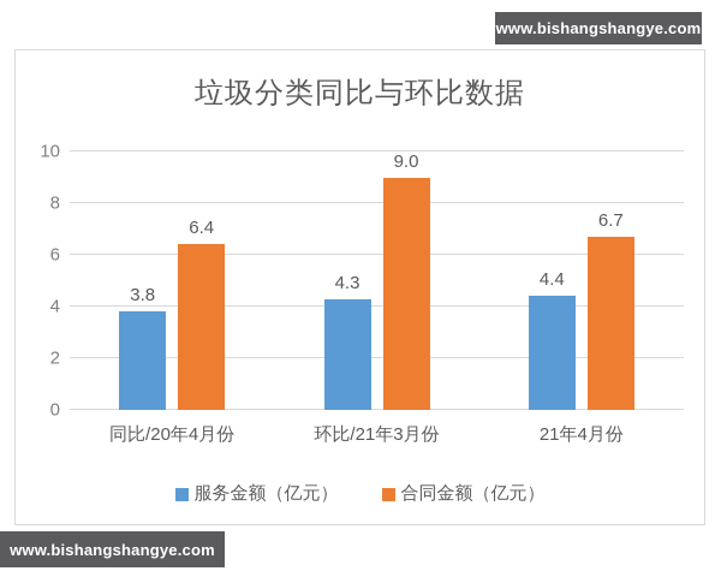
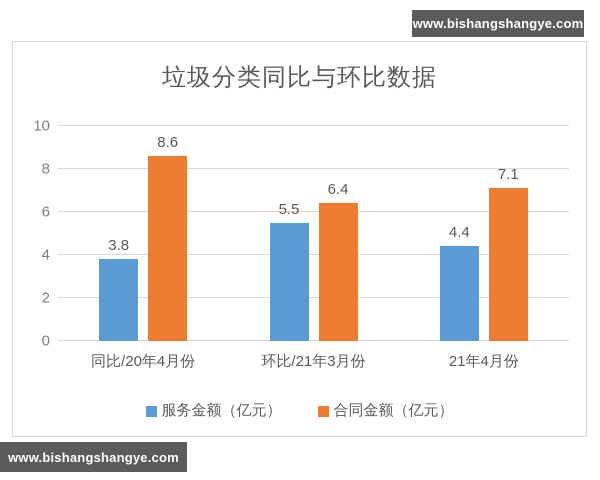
合同金额（亿元）/同比/20年4月份: 6.4 -> 8.6
服务金额（亿元）/环比/21年3月份: 4.3 -> 5.5
合同金额（亿元）/环比/21年3月份: 9.0 -> 6.4
合同金额（亿元）/21年4月份: 6.7 -> 7.1
